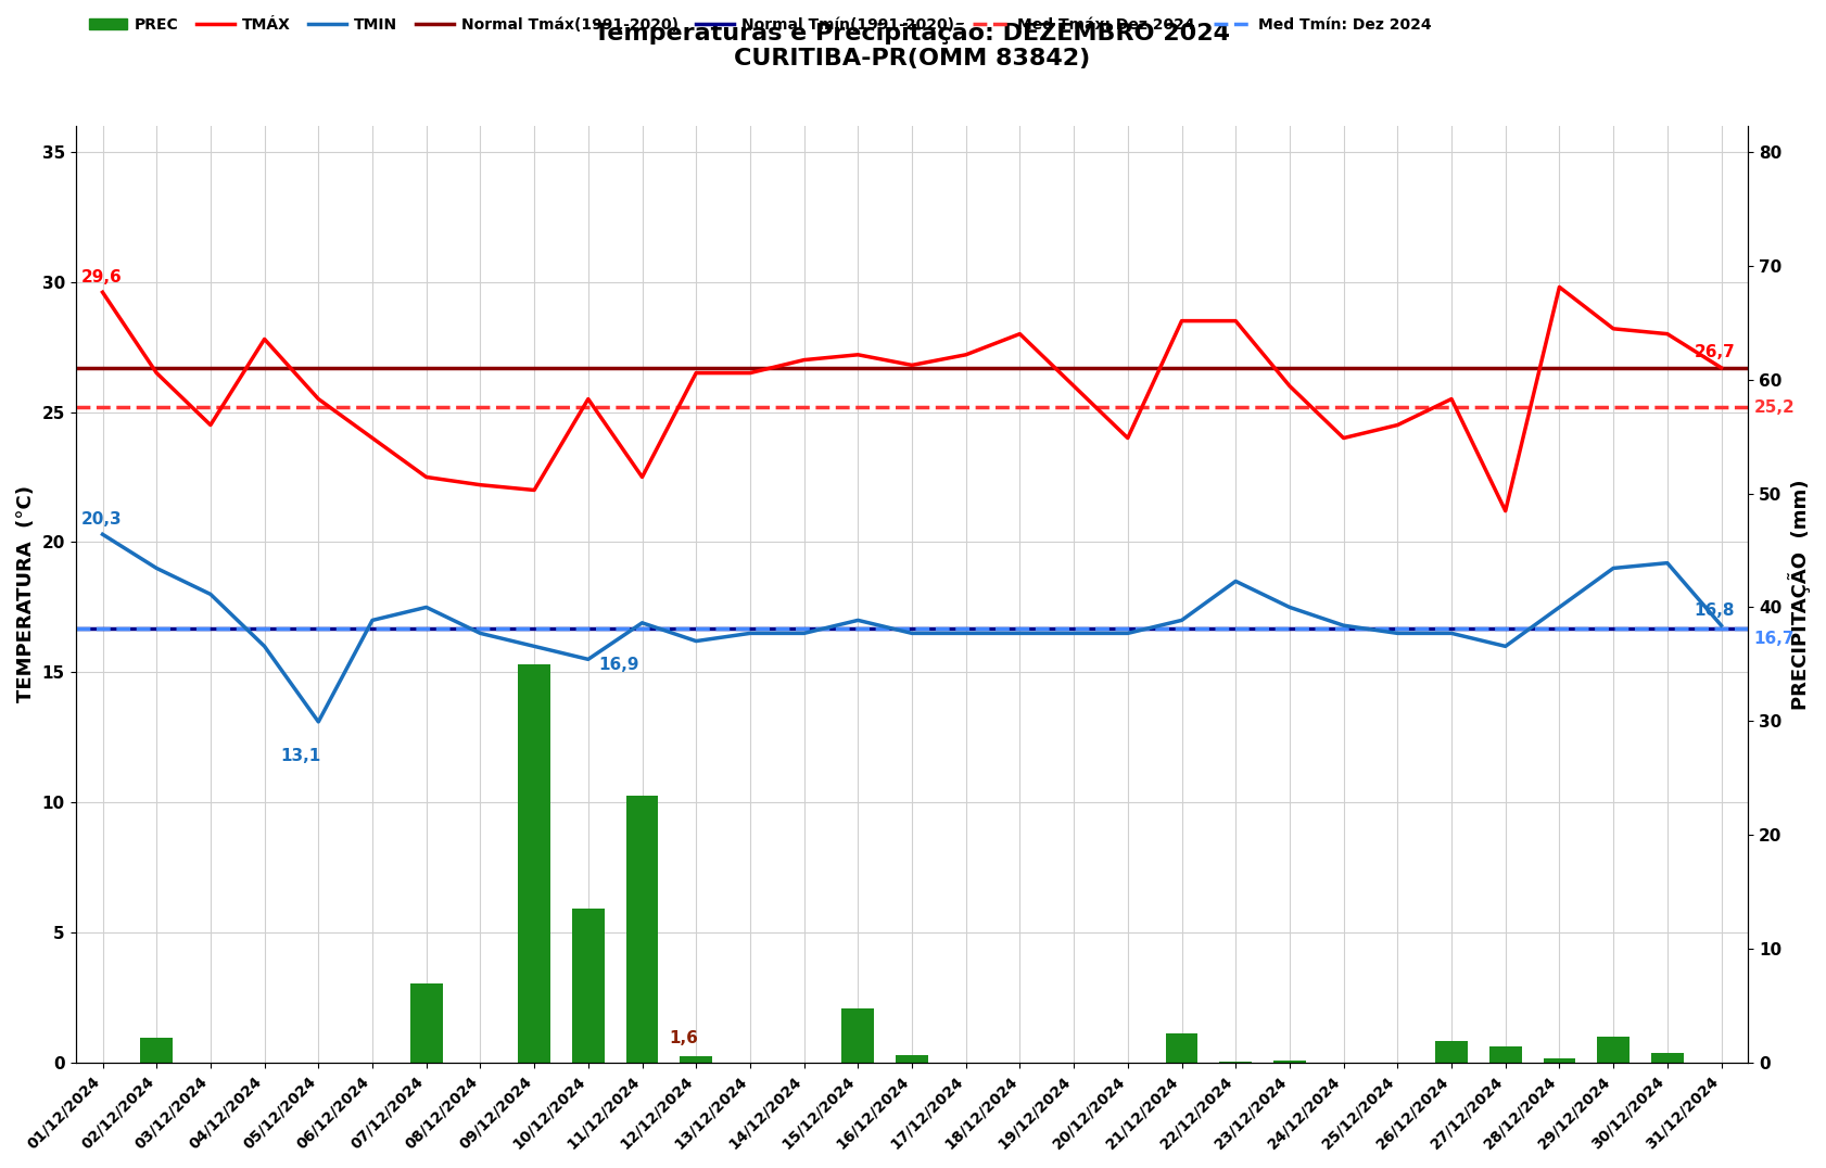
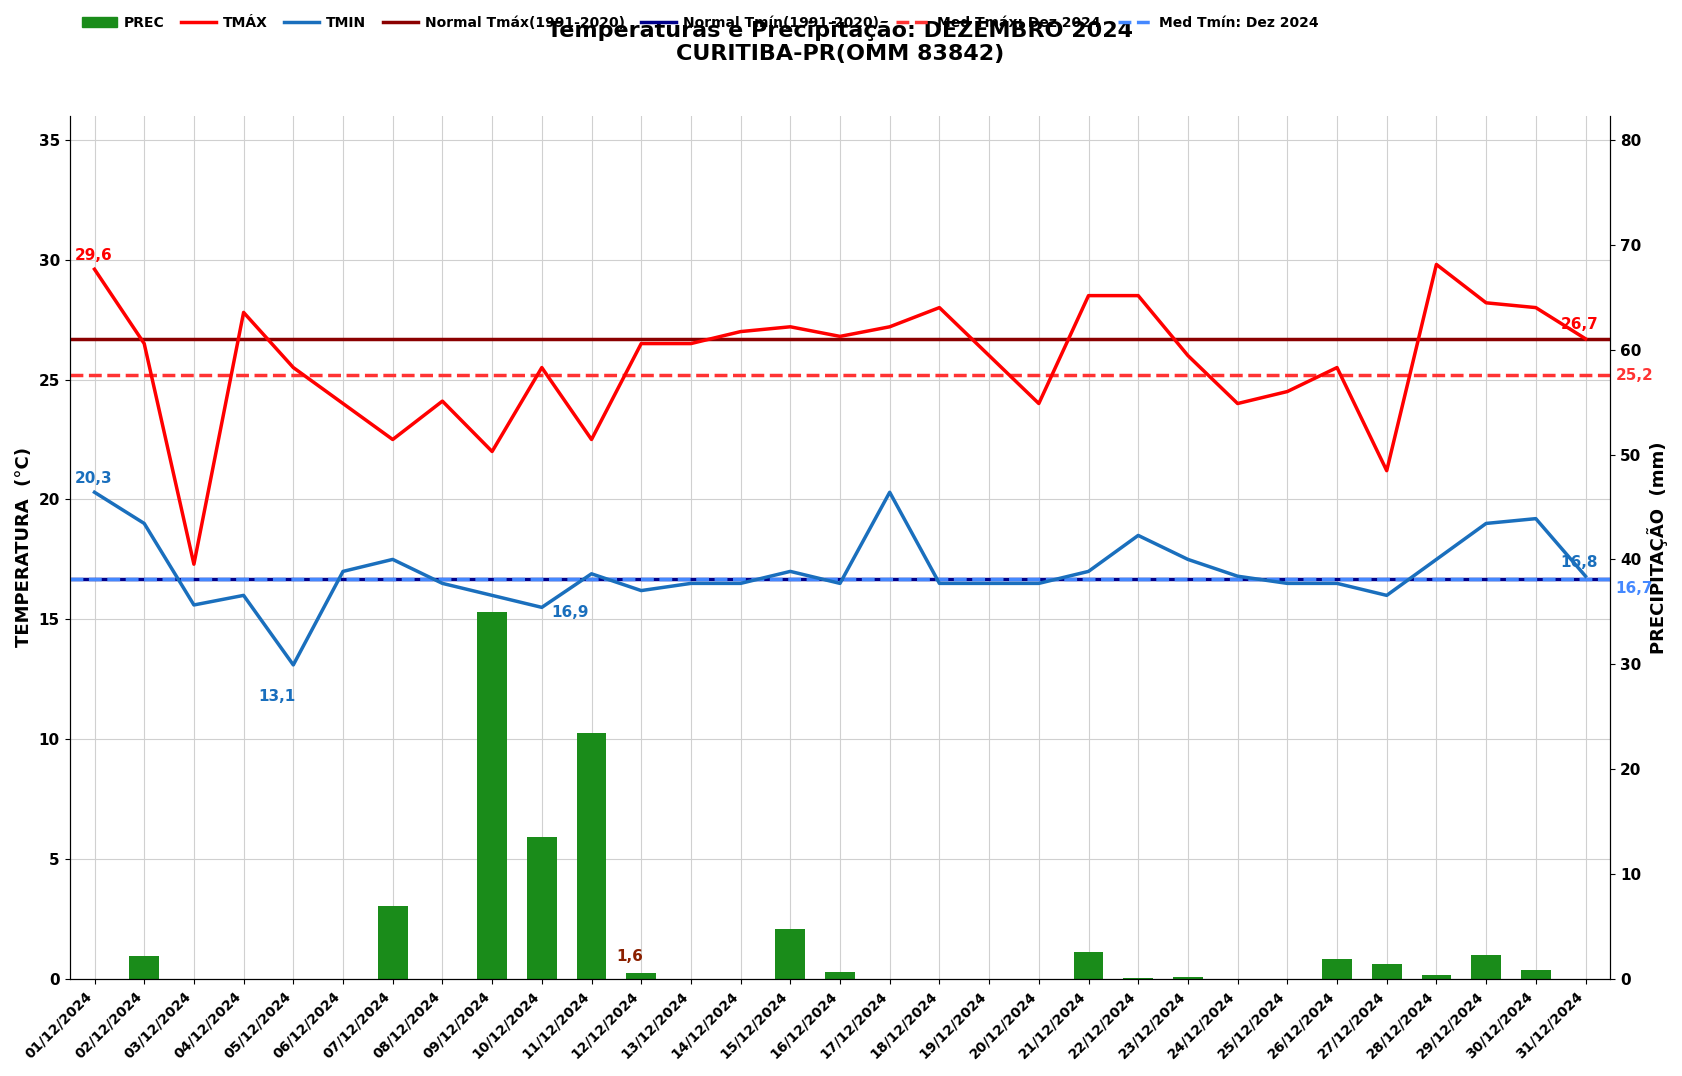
TMÁX/03/12/2024: 24.5 -> 17.3
TMIN/03/12/2024: 18.0 -> 15.6
TMÁX/08/12/2024: 22.2 -> 24.1
TMIN/17/12/2024: 16.5 -> 20.3
